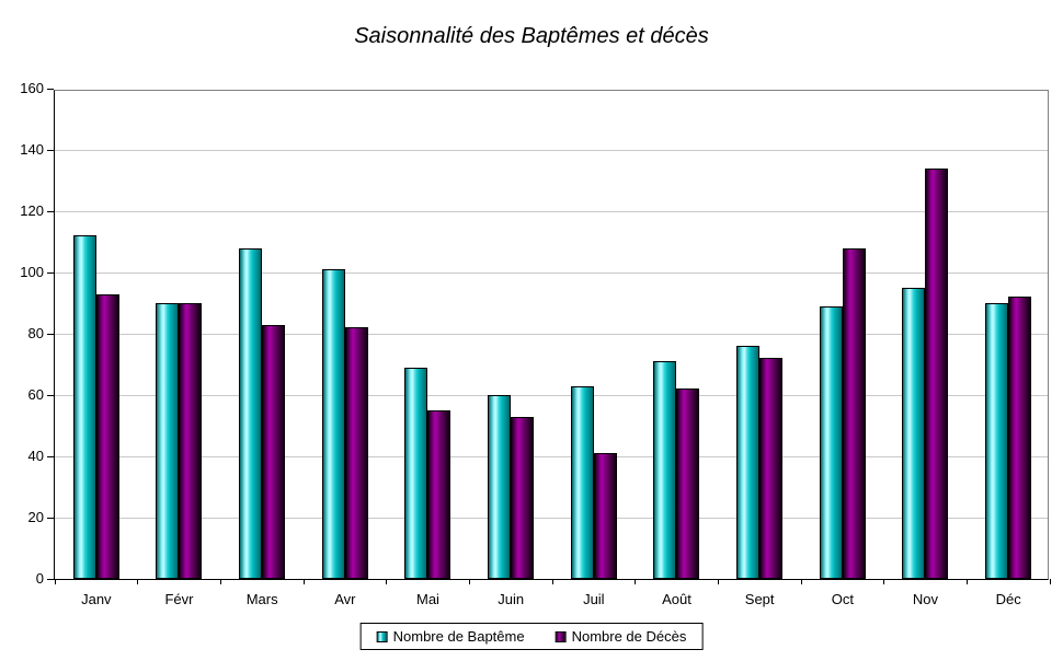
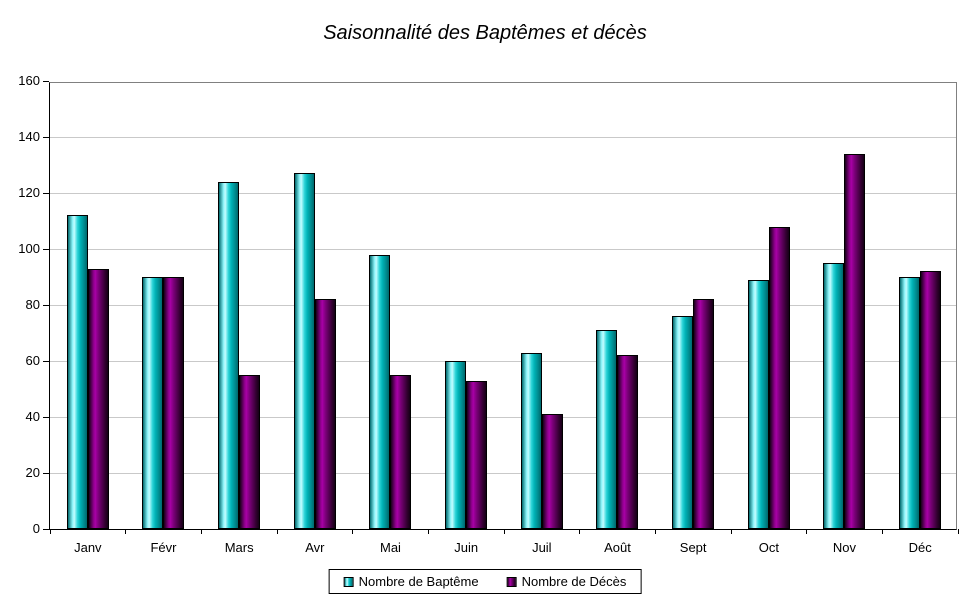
Nombre de Baptême/Mars: 108 -> 124
Nombre de Décès/Mars: 83 -> 55
Nombre de Baptême/Avr: 101 -> 127
Nombre de Baptême/Mai: 69 -> 98
Nombre de Décès/Sept: 72 -> 82
